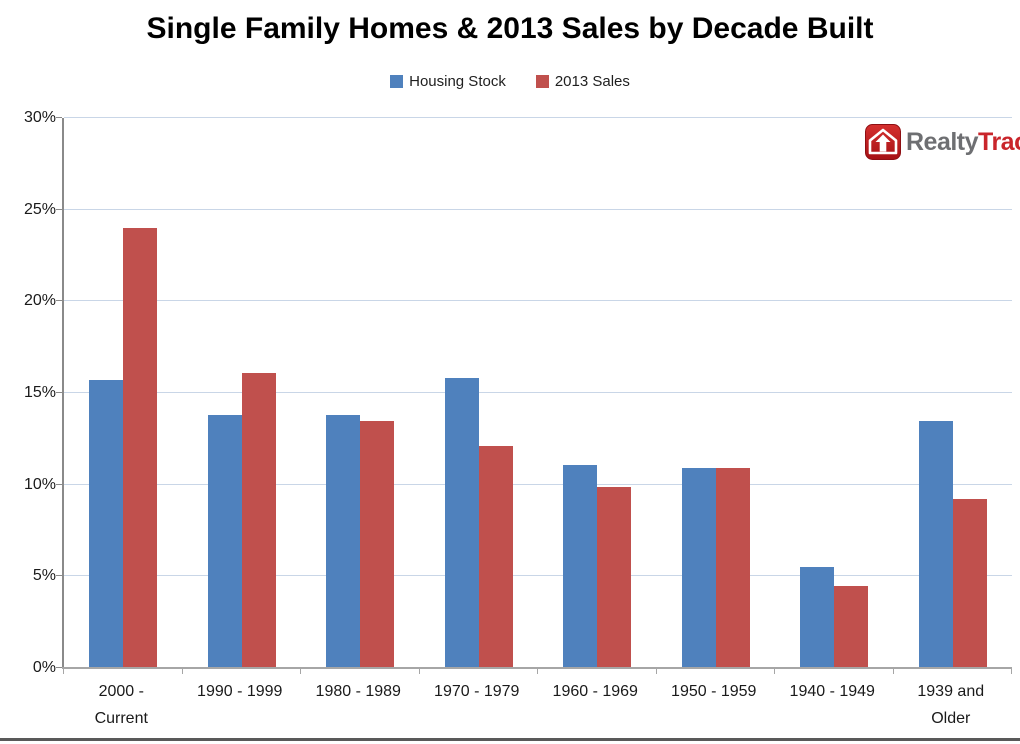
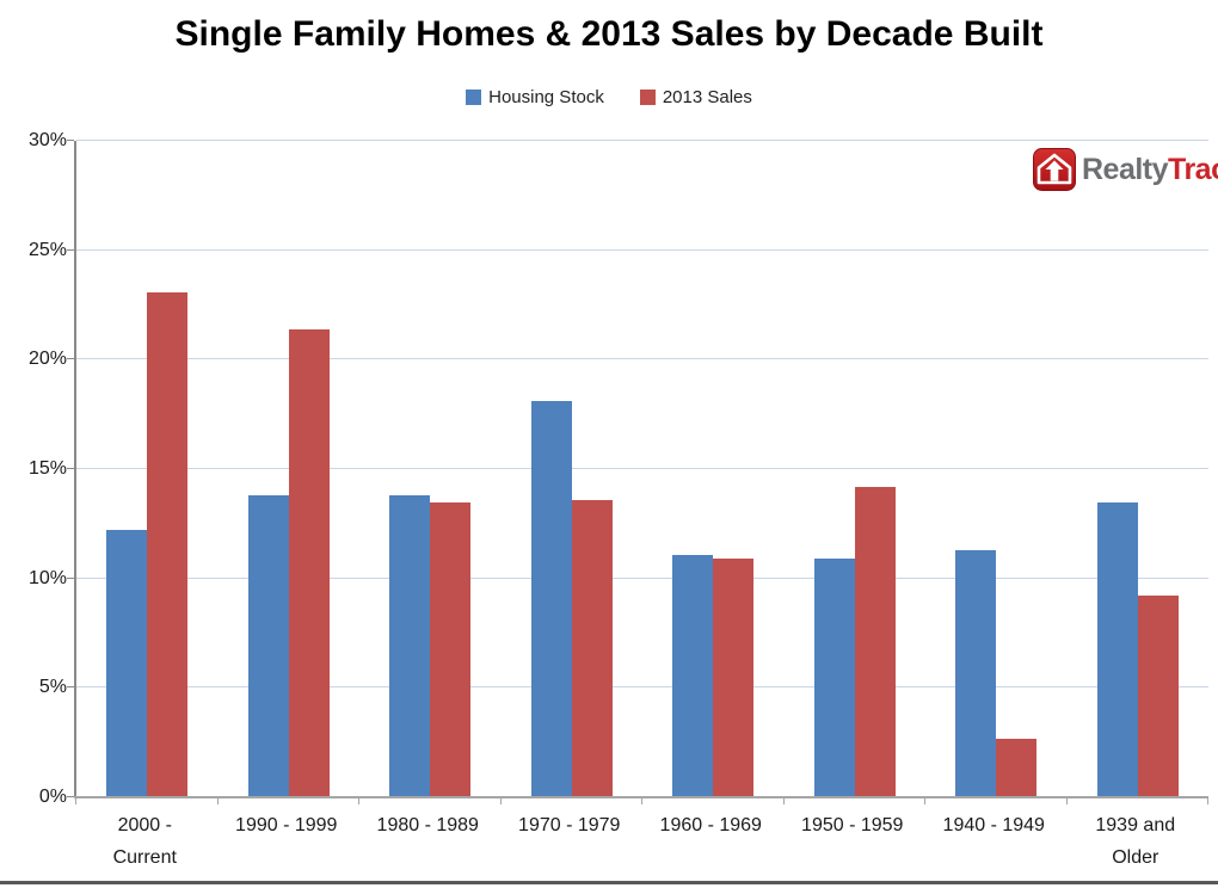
Housing Stock/2000 - Current: 15.7% -> 12.2%
2013 Sales/2000 - Current: 24.0% -> 23.1%
2013 Sales/1990 - 1999: 16.1% -> 21.4%
Housing Stock/1970 - 1979: 15.8% -> 18.1%
2013 Sales/1970 - 1979: 12.1% -> 13.6%
2013 Sales/1960 - 1969: 9.9% -> 10.9%
2013 Sales/1950 - 1959: 10.9% -> 14.2%
Housing Stock/1940 - 1949: 5.5% -> 11.3%
2013 Sales/1940 - 1949: 4.5% -> 2.7%
